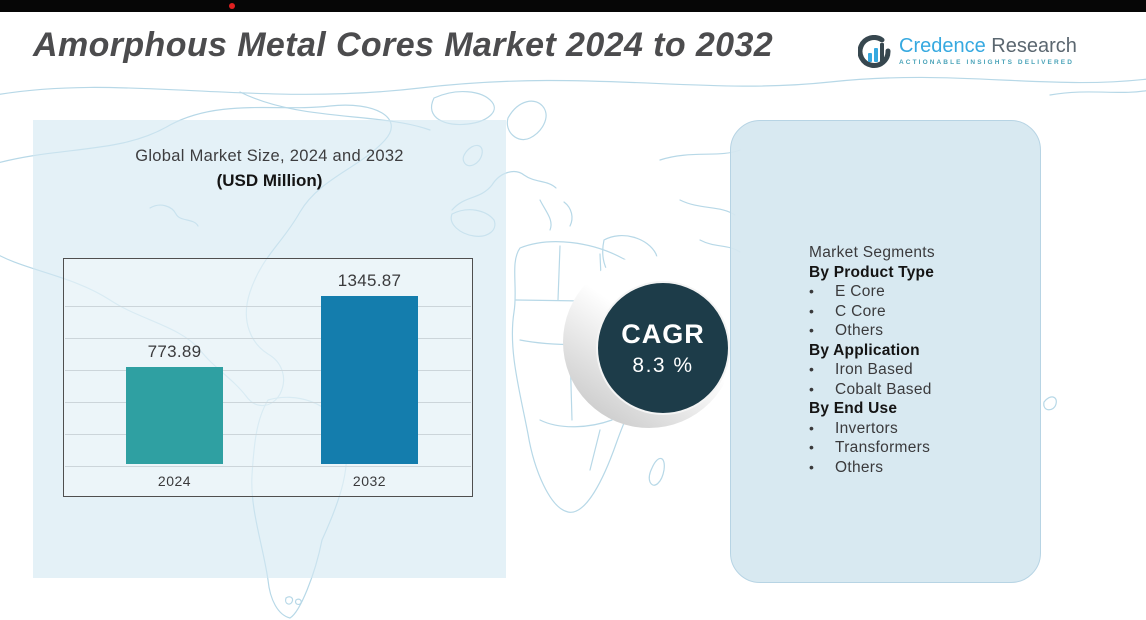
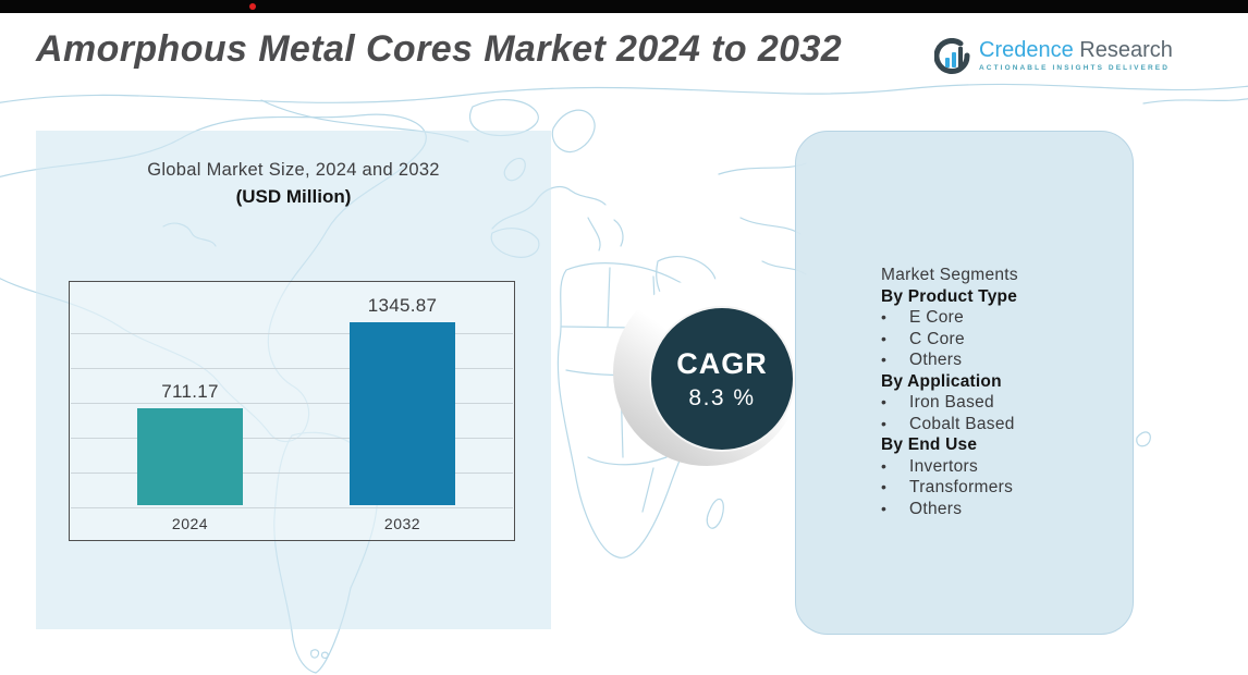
2024: 773.89 -> 711.17
